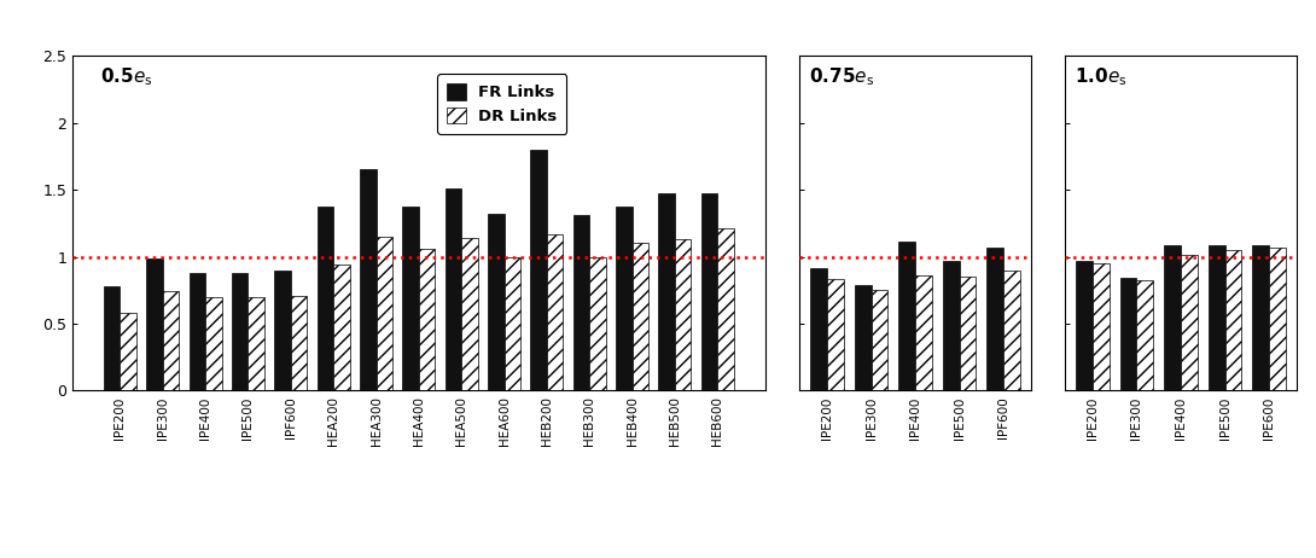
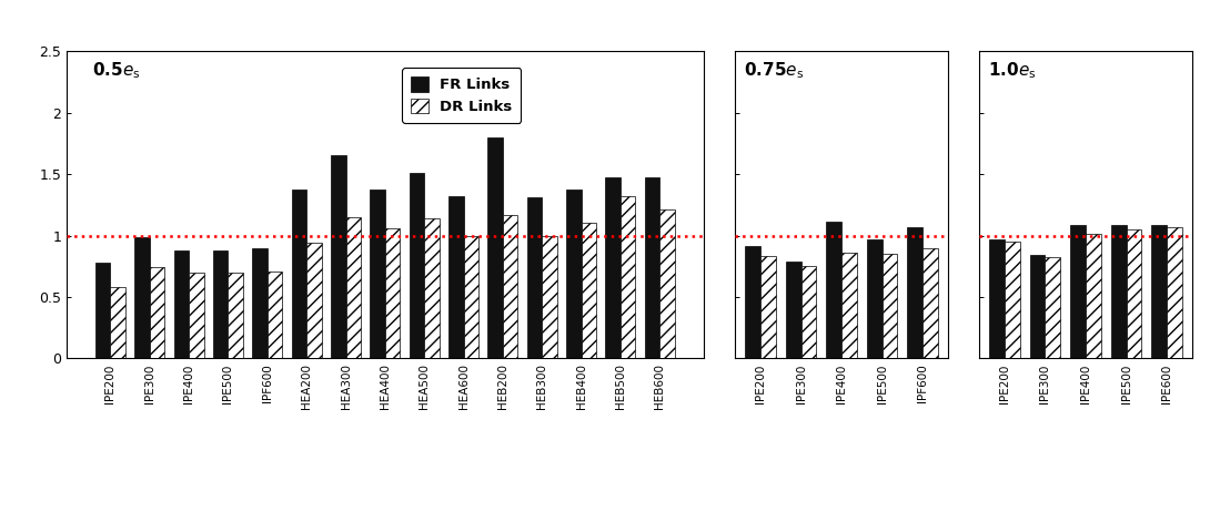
DR Links/HEB500: 1.13 -> 1.32
